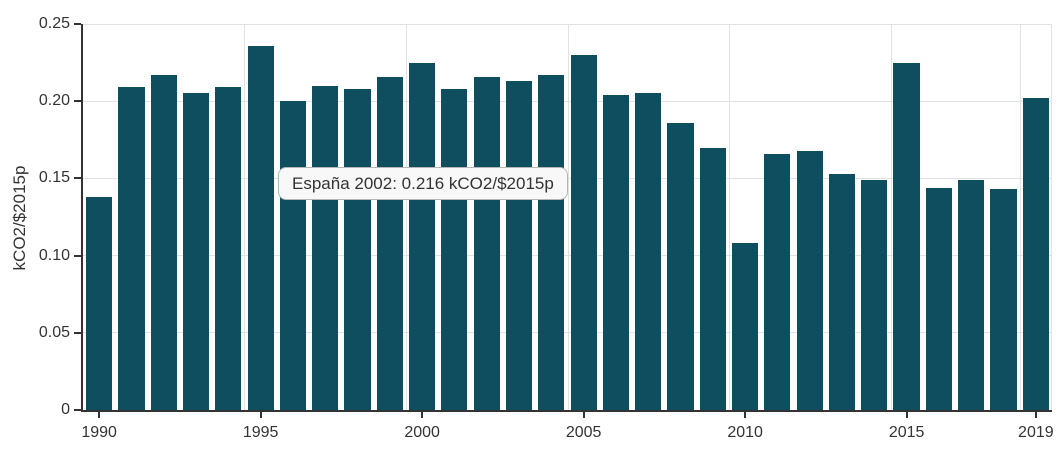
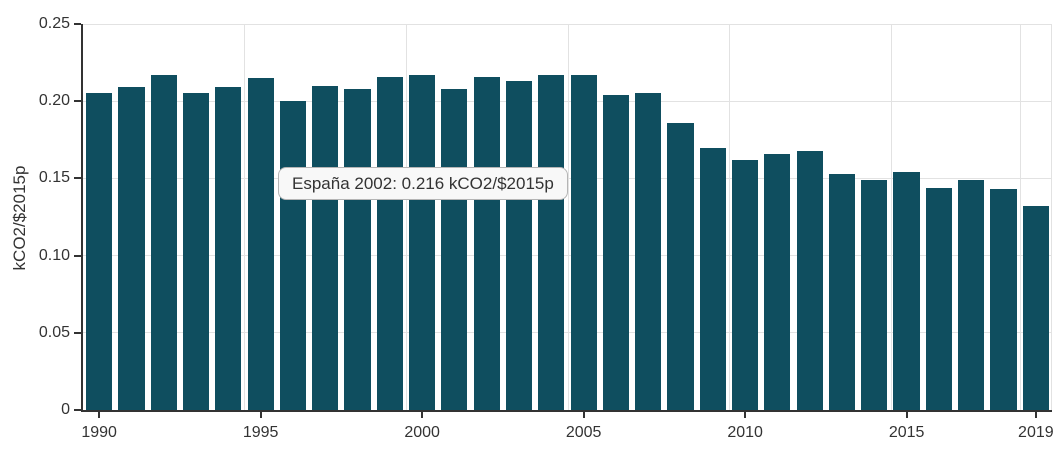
1990: 0.138 -> 0.205
1995: 0.236 -> 0.215
2000: 0.225 -> 0.217
2005: 0.230 -> 0.217
2010: 0.108 -> 0.162
2015: 0.225 -> 0.154
2019: 0.202 -> 0.132
